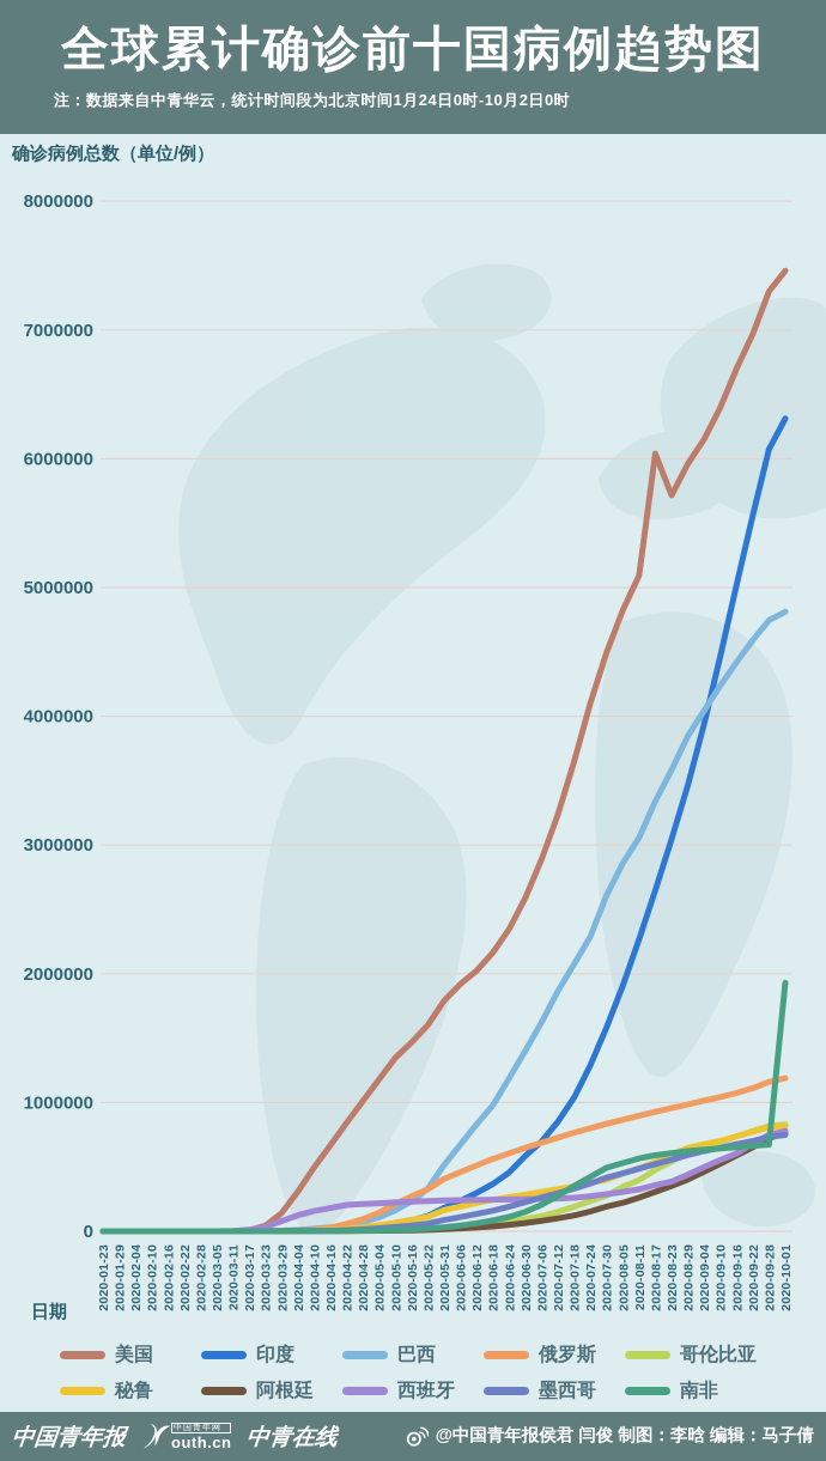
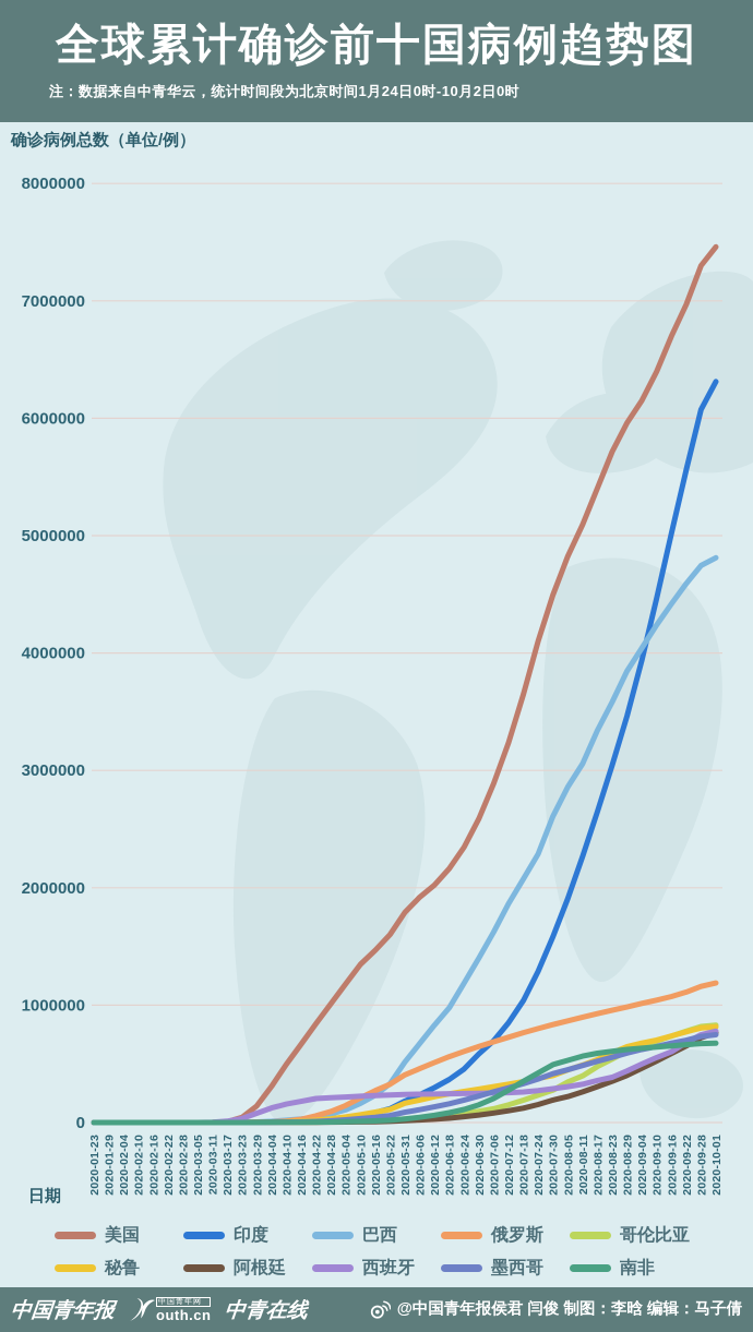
美国/2020-08-17: 6040000 -> 5400000
南非/2020-10-01: 1930000 -> 680000
